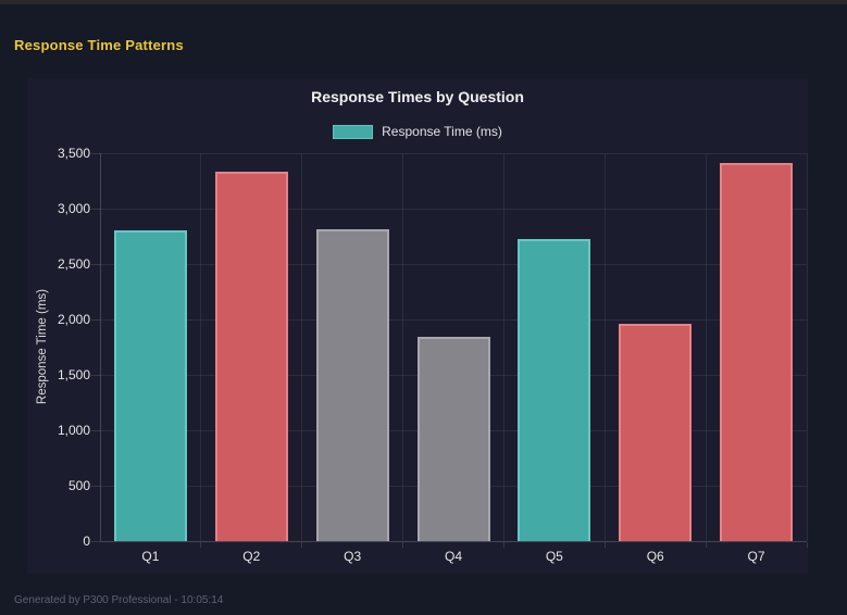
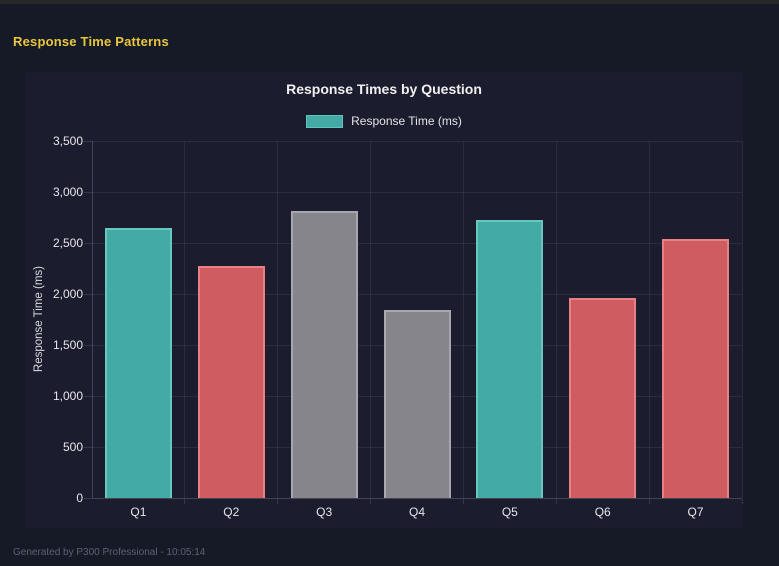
Q1: 2800 -> 2650
Q2: 3330 -> 2270
Q7: 3410 -> 2540
